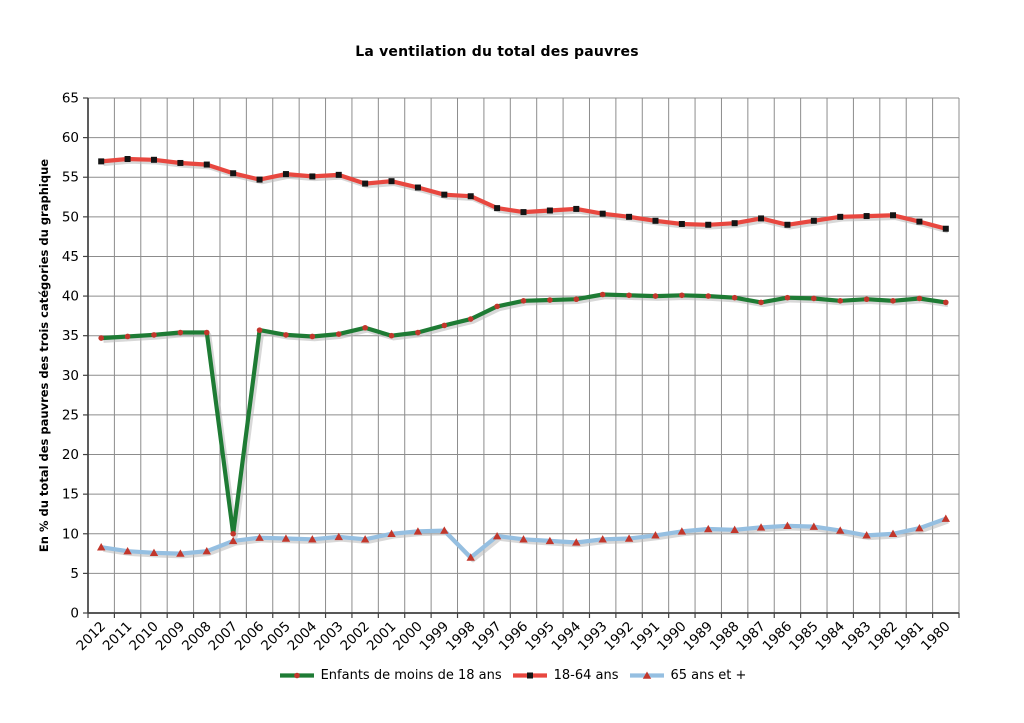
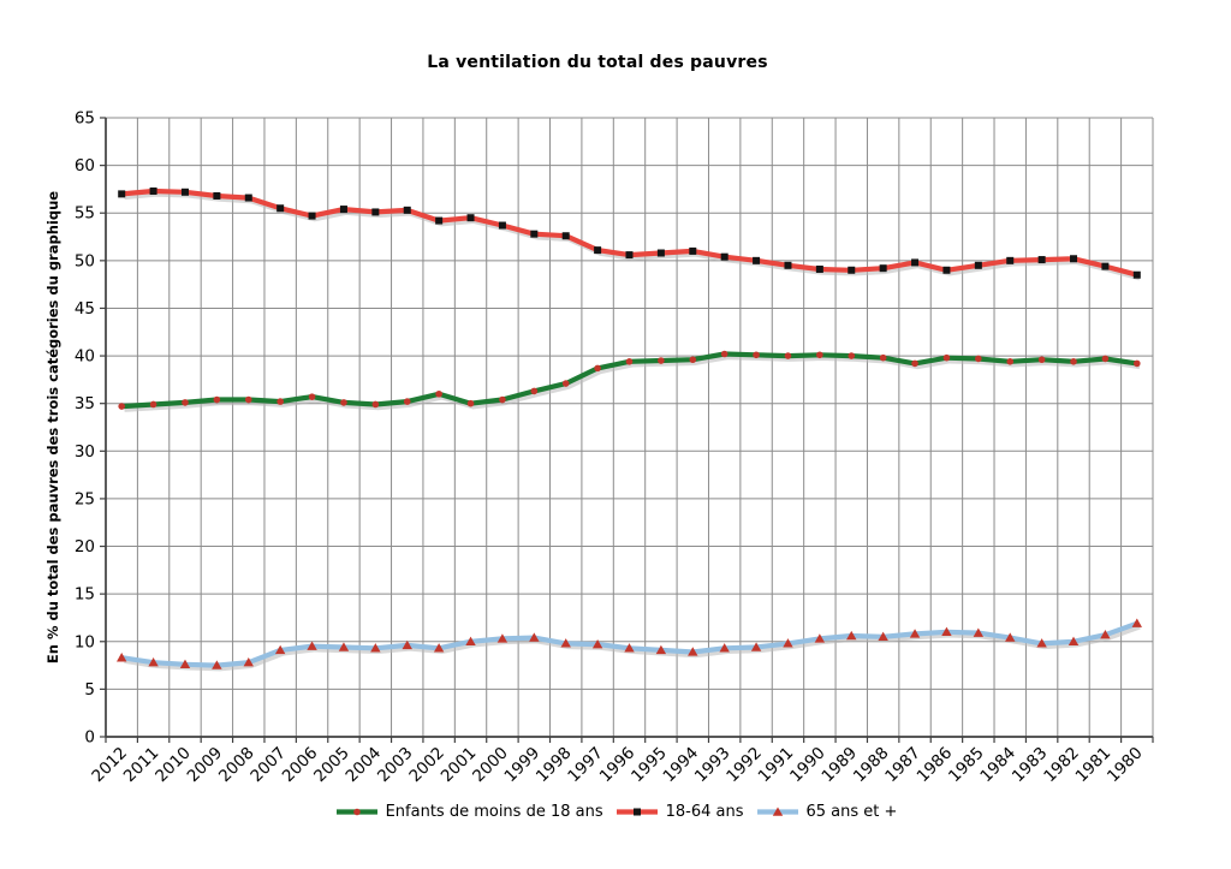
Enfants de moins de 18 ans/2007: 10 -> 35
65 ans et +/1998: 7 -> 10
